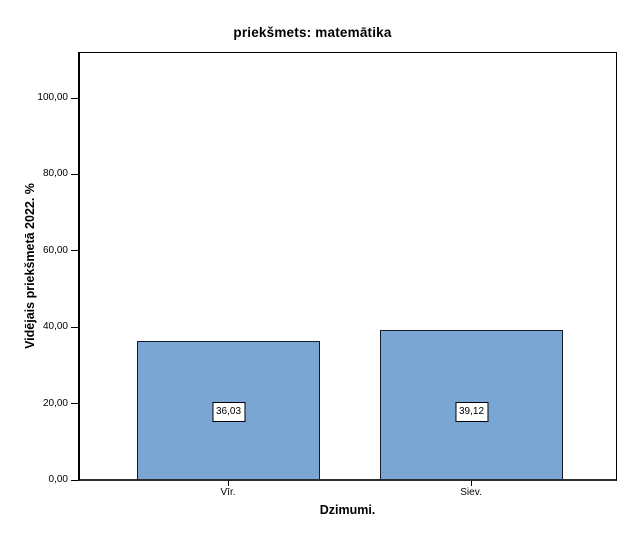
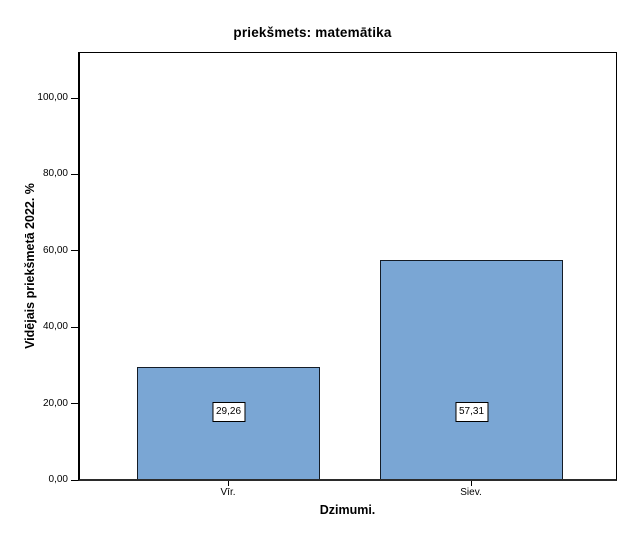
Vīr.: 36,03 -> 29,26
Siev.: 39,12 -> 57,31
